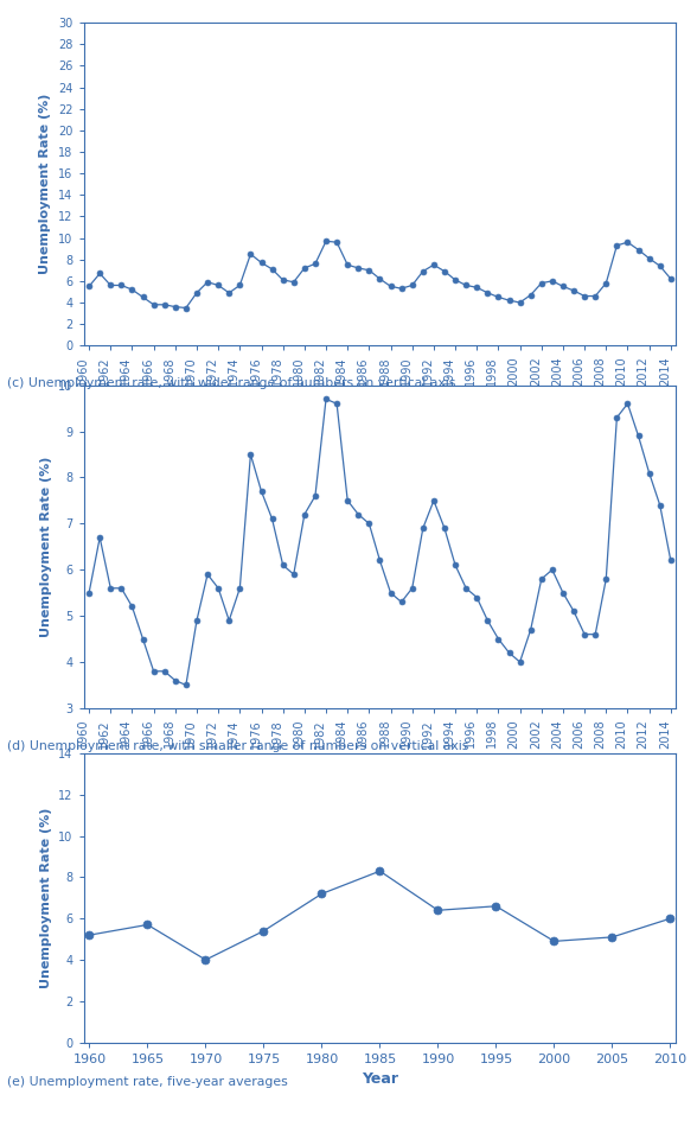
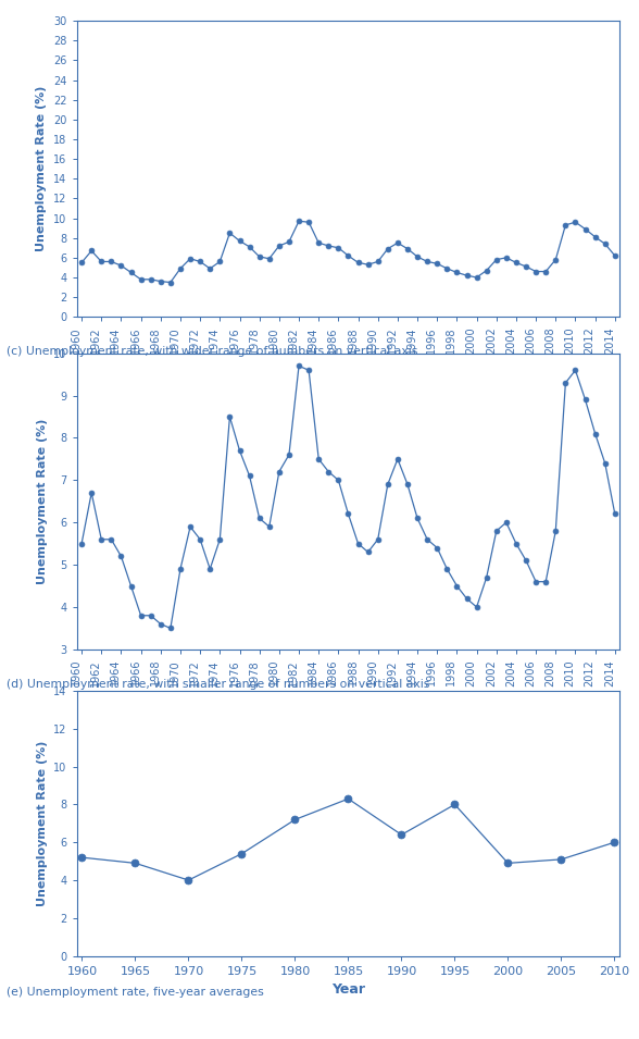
1965: 5.7 -> 4.9
1995: 6.6 -> 8.0
